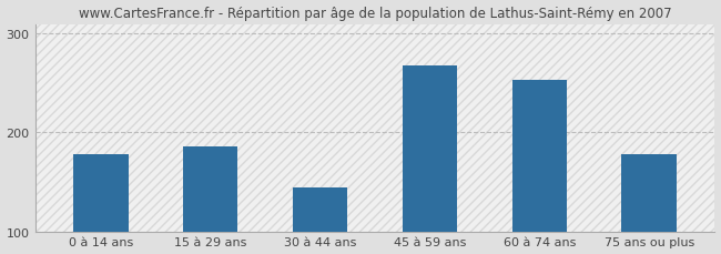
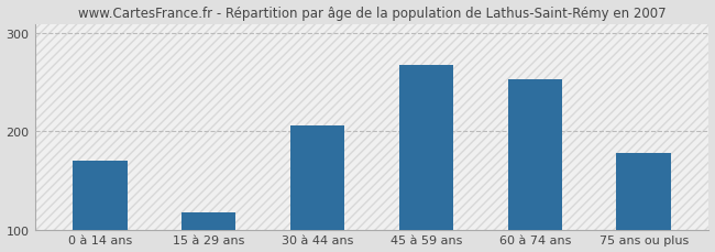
0 à 14 ans: 178 -> 170
15 à 29 ans: 186 -> 118
30 à 44 ans: 144 -> 206
